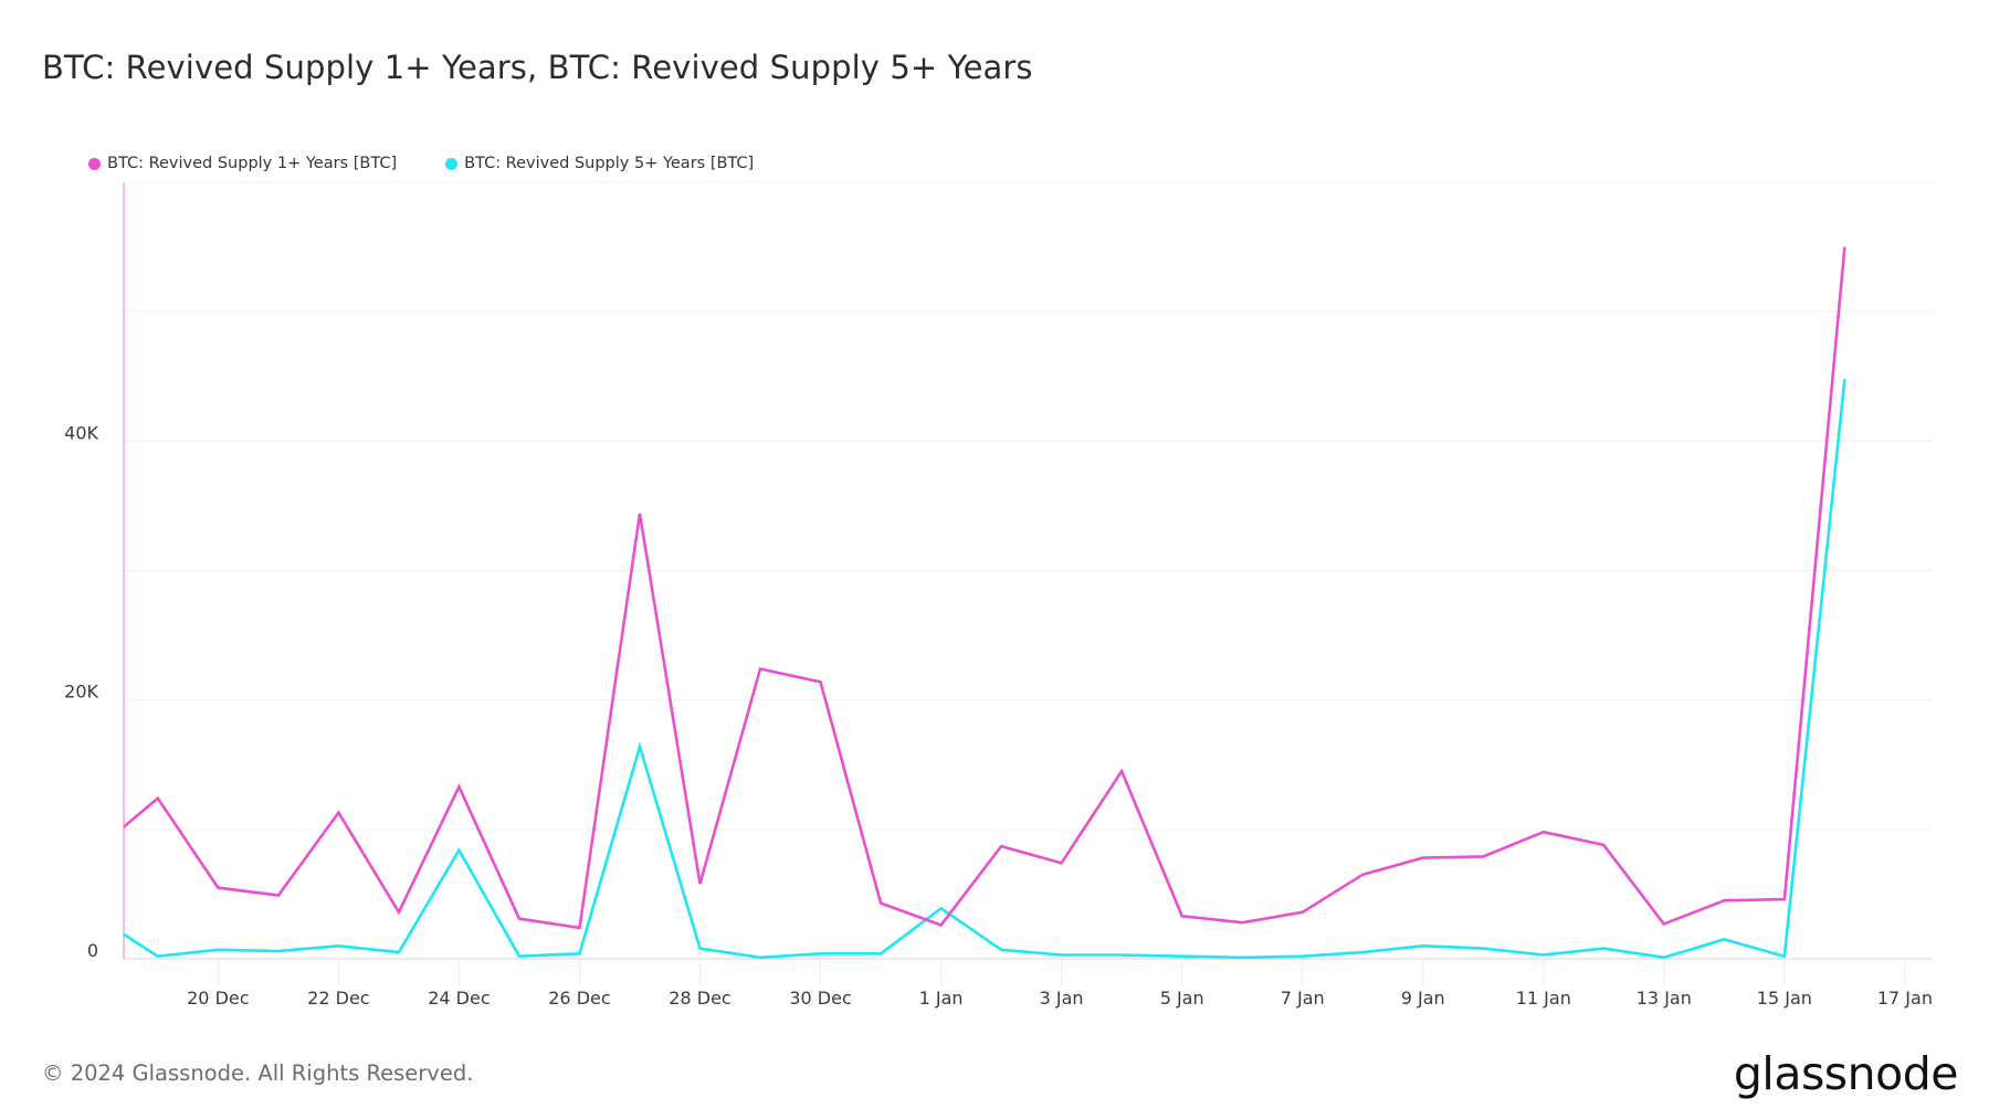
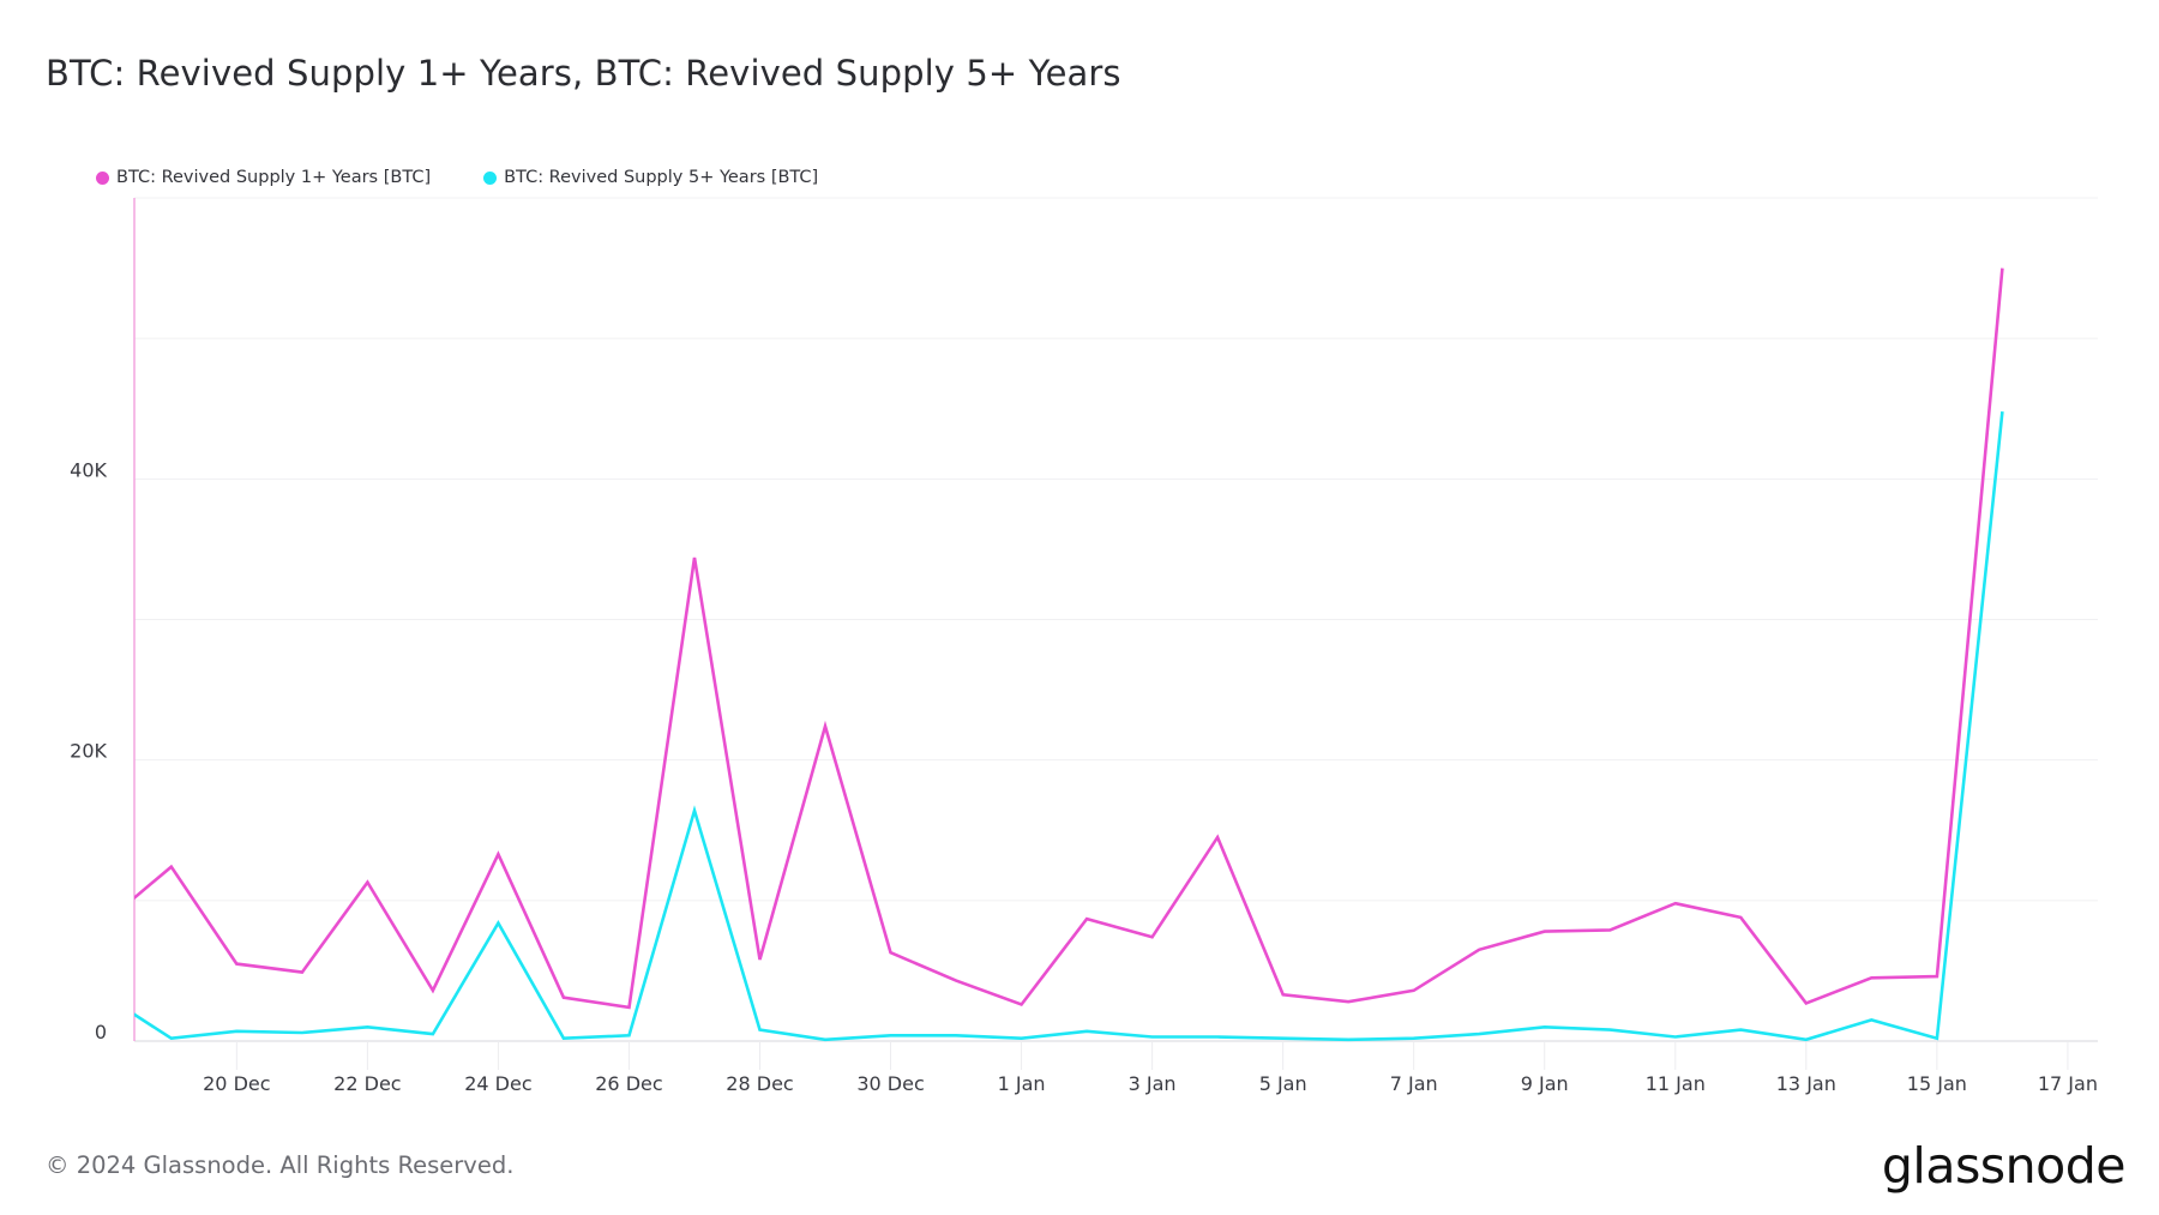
BTC: Revived Supply 1+ Years [BTC]/30 Dec: 21.4K -> 6.3K
BTC: Revived Supply 5+ Years [BTC]/1 Jan: 3.9K -> 0.2K
